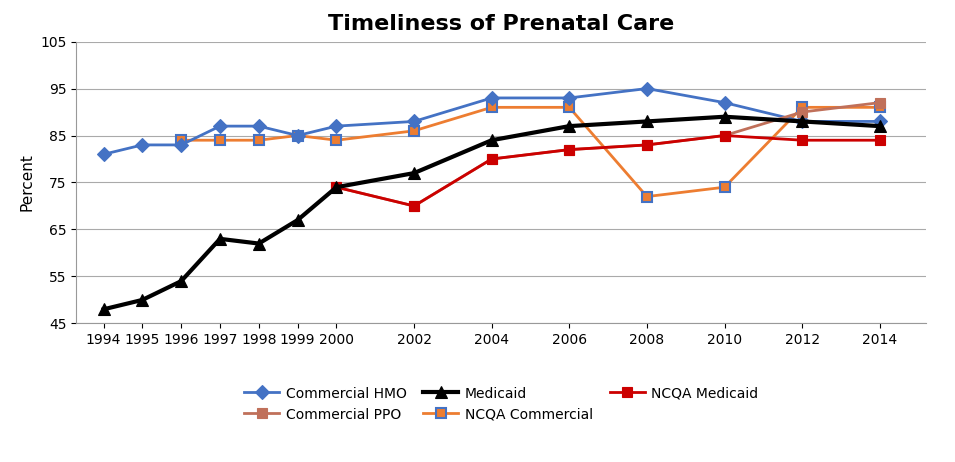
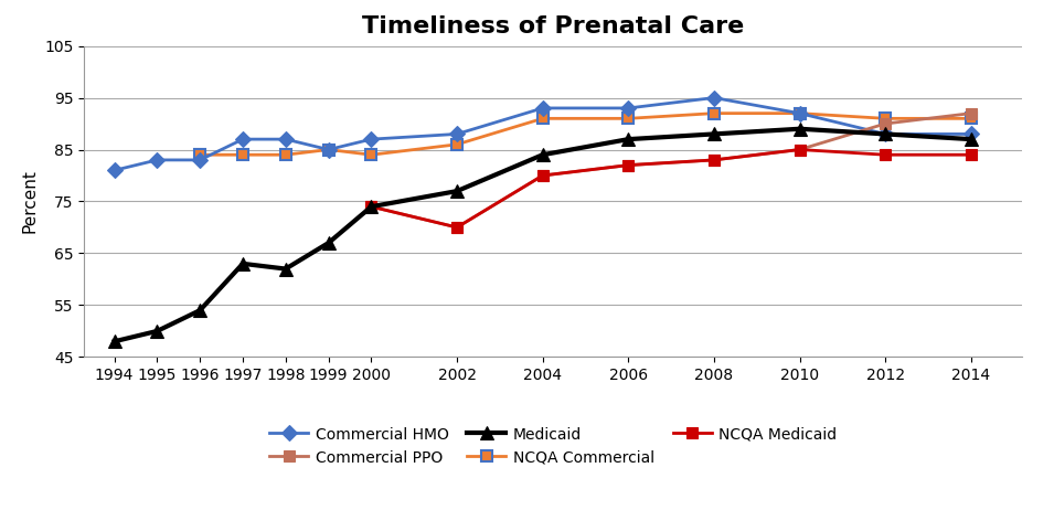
NCQA Commercial/2008: 72 -> 92
NCQA Commercial/2010: 74 -> 92
